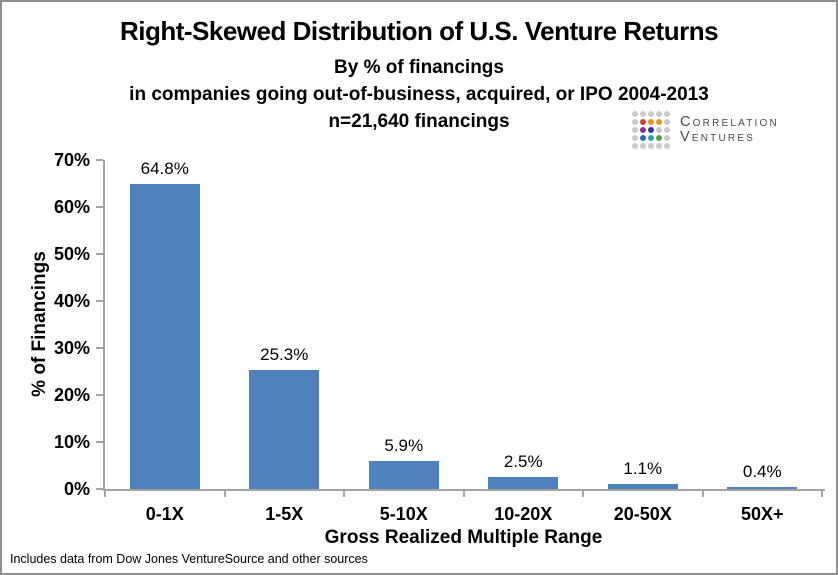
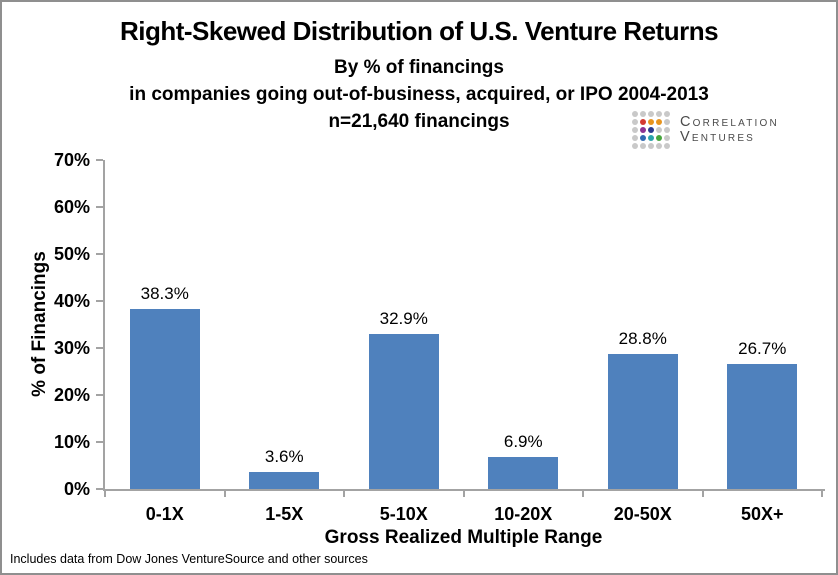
0-1X: 64.8% -> 38.3%
1-5X: 25.3% -> 3.6%
5-10X: 5.9% -> 32.9%
10-20X: 2.5% -> 6.9%
20-50X: 1.1% -> 28.8%
50X+: 0.4% -> 26.7%
